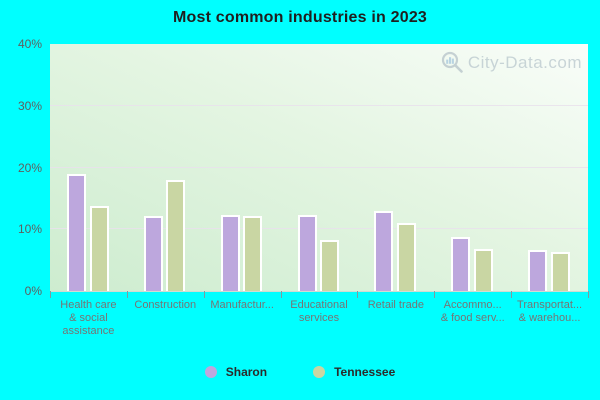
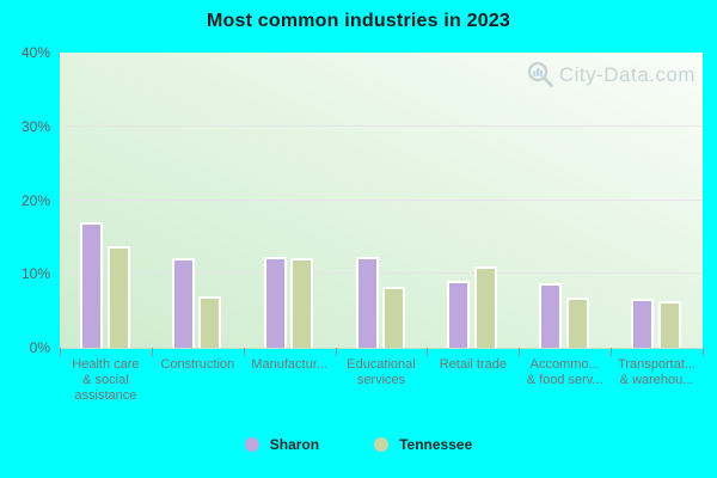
Sharon/Health care & social assistance: 19% -> 17%
Tennessee/Construction: 18% -> 7%
Sharon/Retail trade: 13% -> 9%
